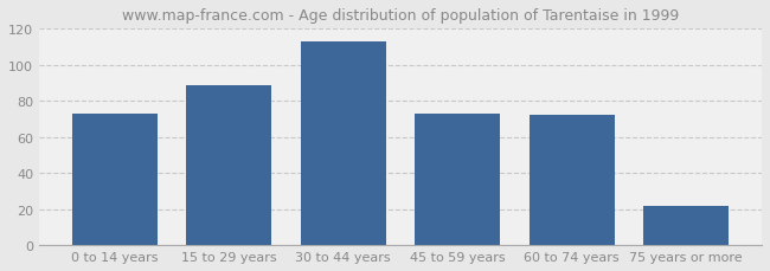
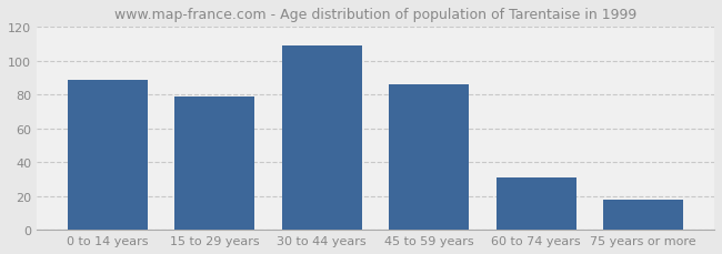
0 to 14 years: 73 -> 89
15 to 29 years: 89 -> 79
30 to 44 years: 113 -> 109
45 to 59 years: 73 -> 86
60 to 74 years: 72 -> 31
75 years or more: 22 -> 18
